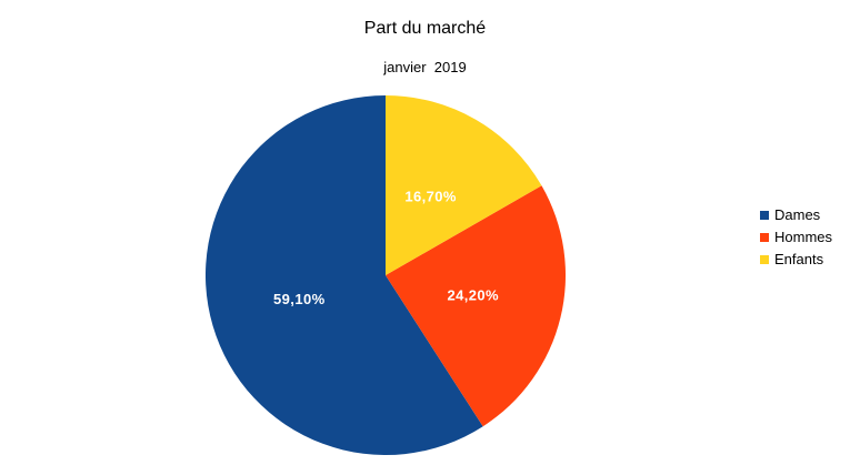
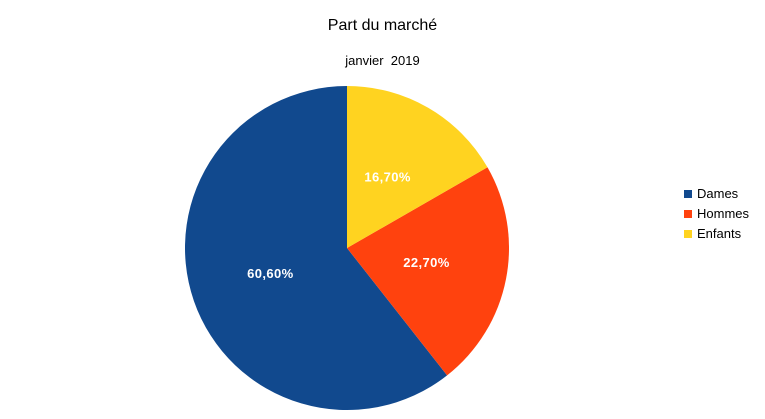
Dames: 59,10% -> 60,60%
Hommes: 24,20% -> 22,70%
